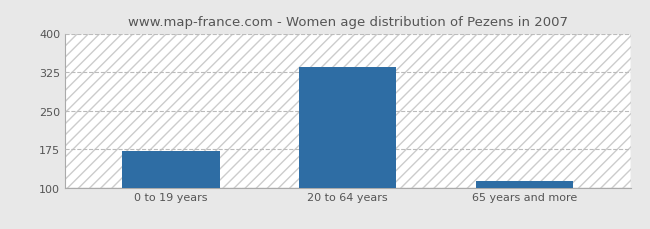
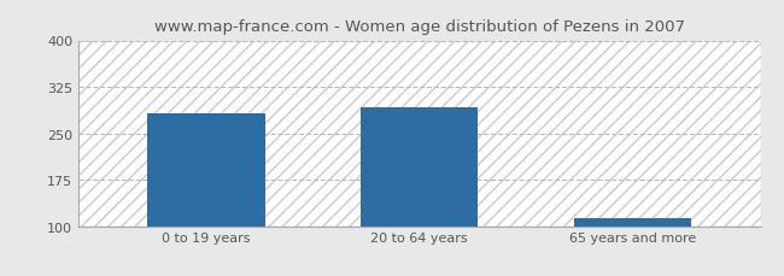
0 to 19 years: 172 -> 282
20 to 64 years: 334 -> 292
